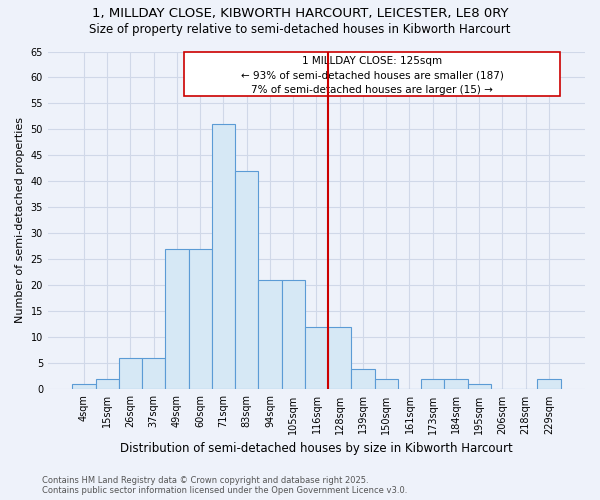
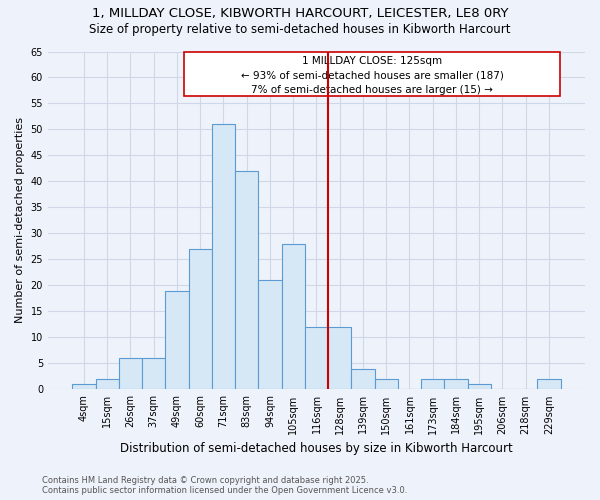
49sqm: 27 -> 19
105sqm: 21 -> 28
